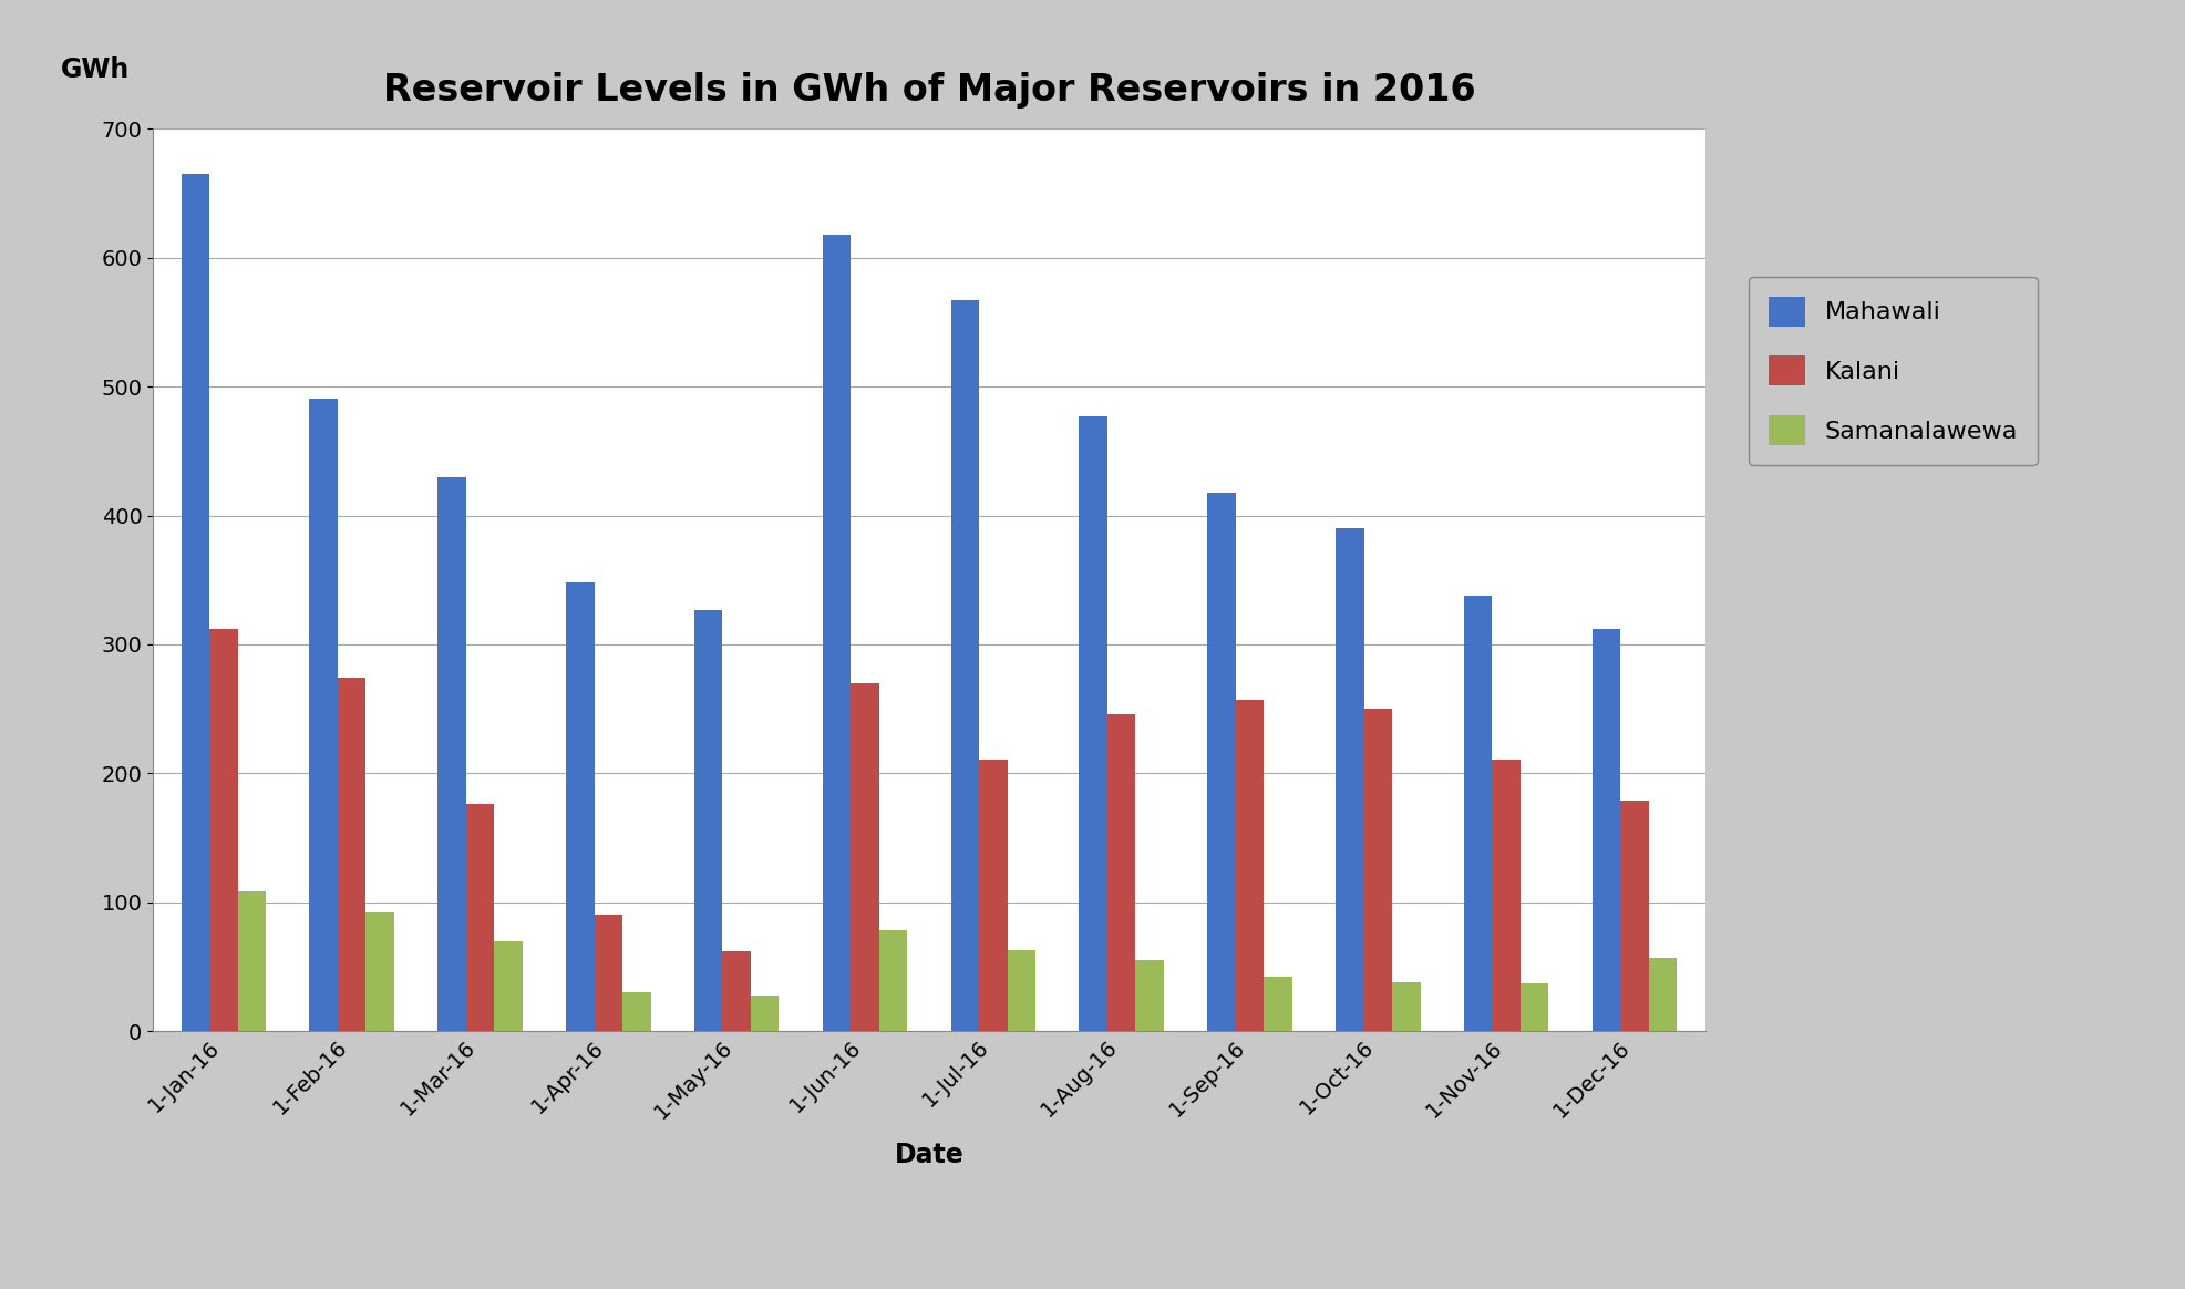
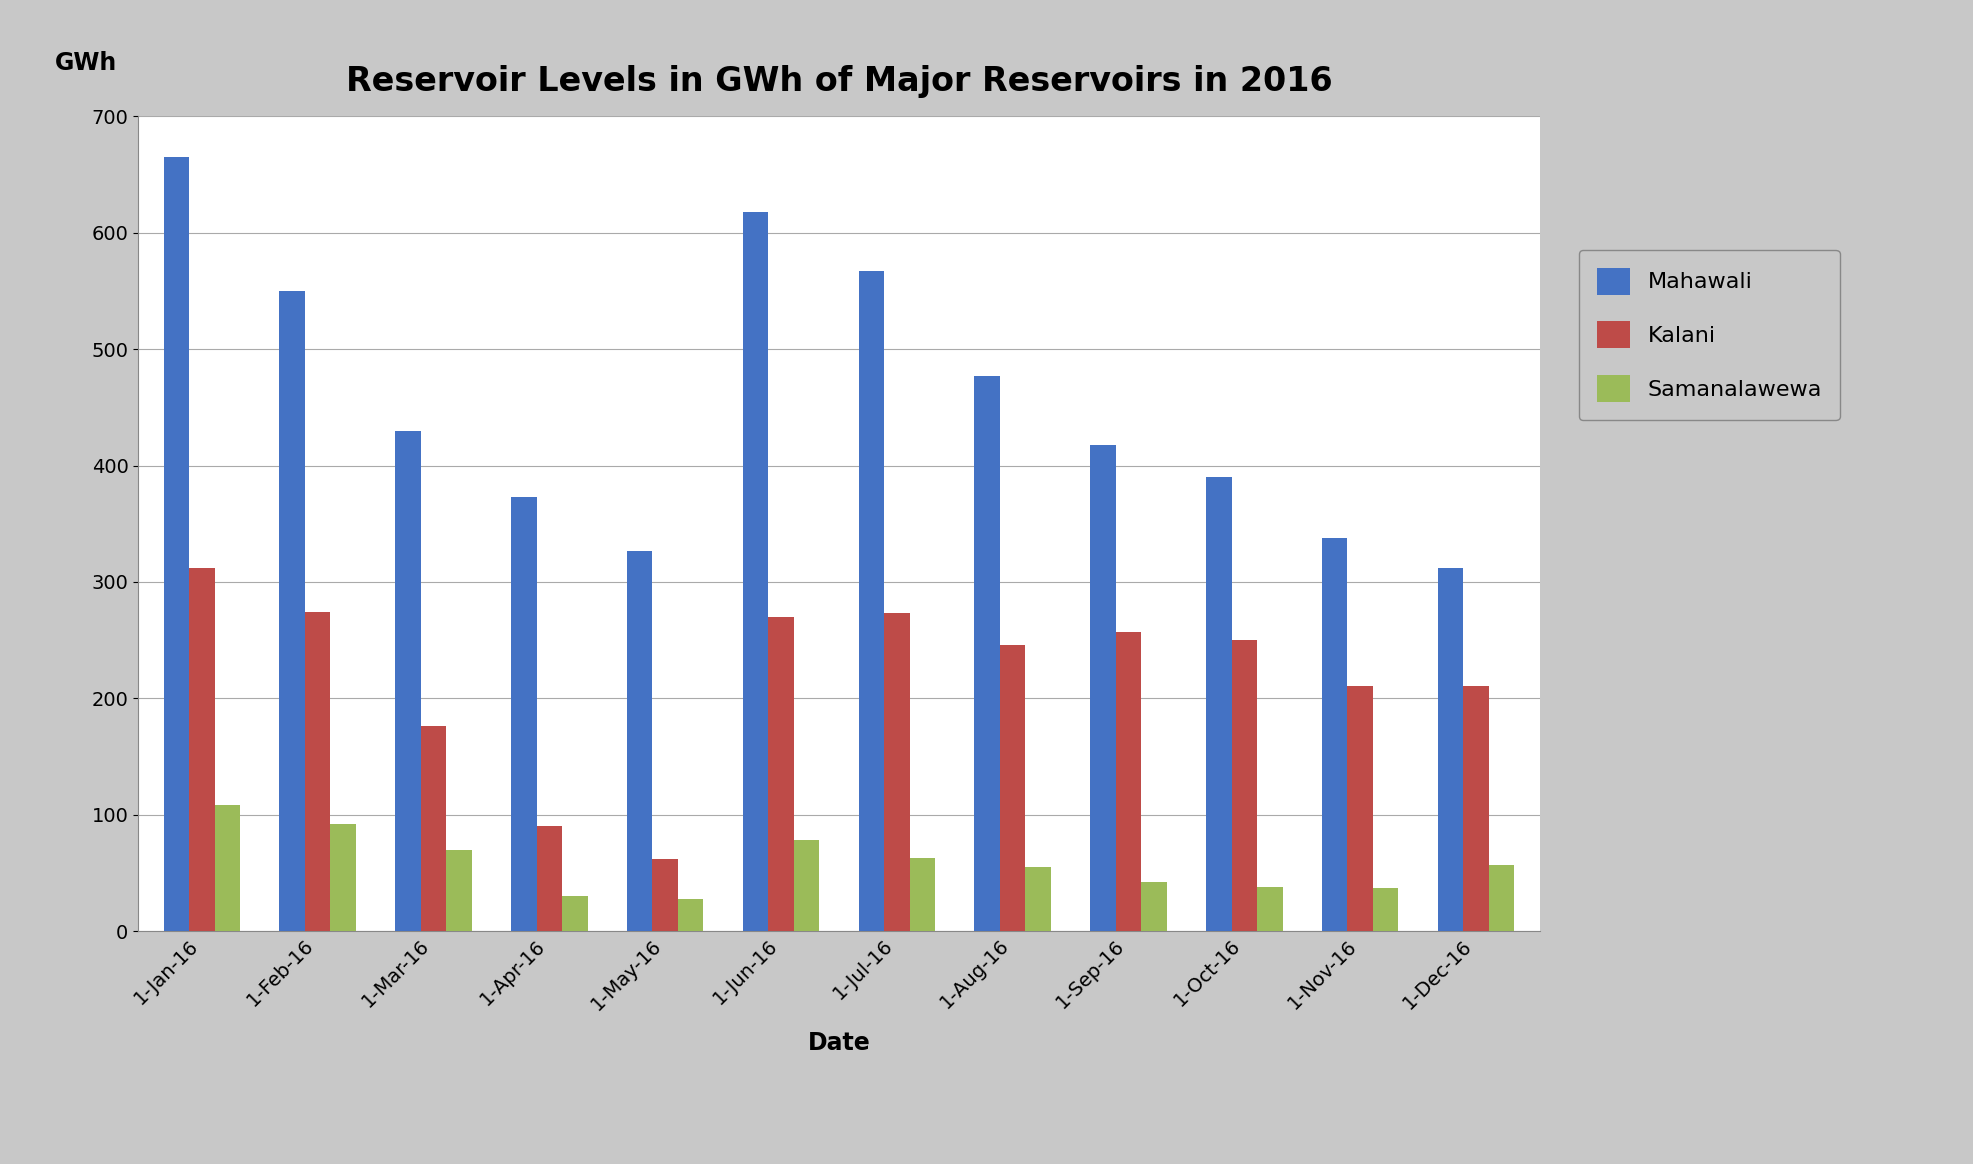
Mahawali/1-Feb-16: 491 -> 550
Mahawali/1-Apr-16: 348 -> 373
Kalani/1-Jul-16: 211 -> 273
Kalani/1-Dec-16: 179 -> 211
